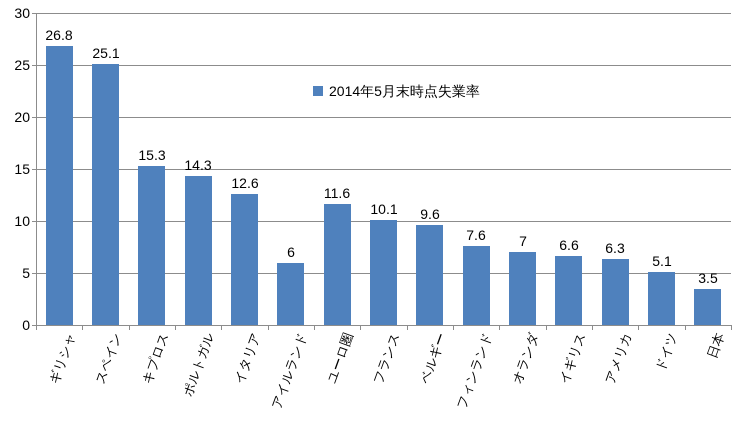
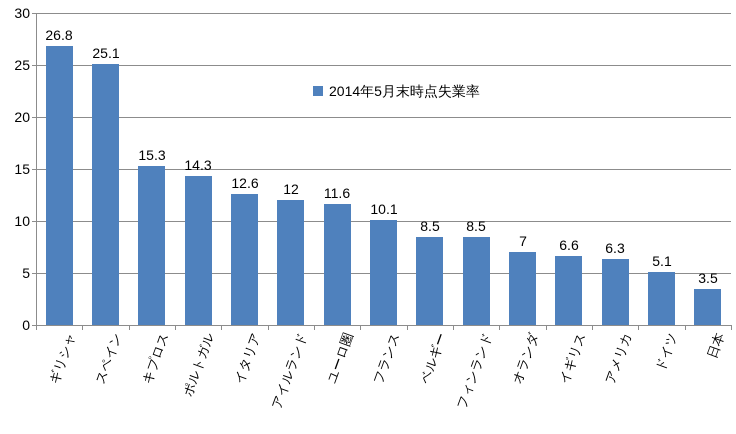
アイルランド: 6 -> 12
ベルギー: 9.6 -> 8.5
フィンランド: 7.6 -> 8.5
